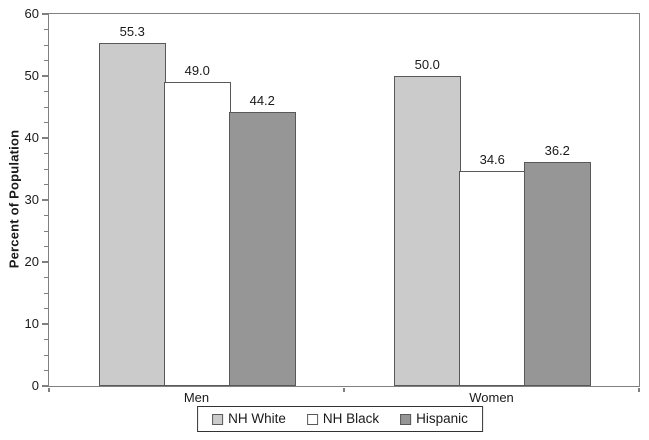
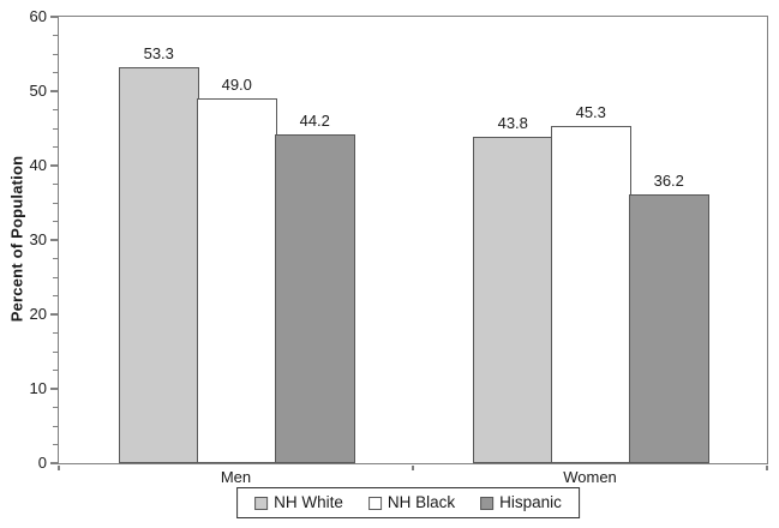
NH White/Men: 55.3 -> 53.3
NH White/Women: 50.0 -> 43.8
NH Black/Women: 34.6 -> 45.3
